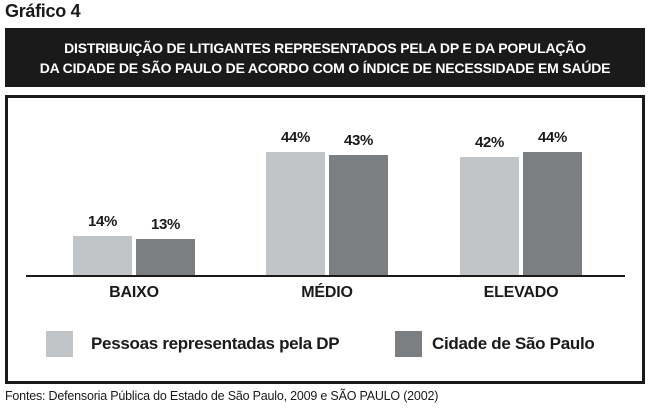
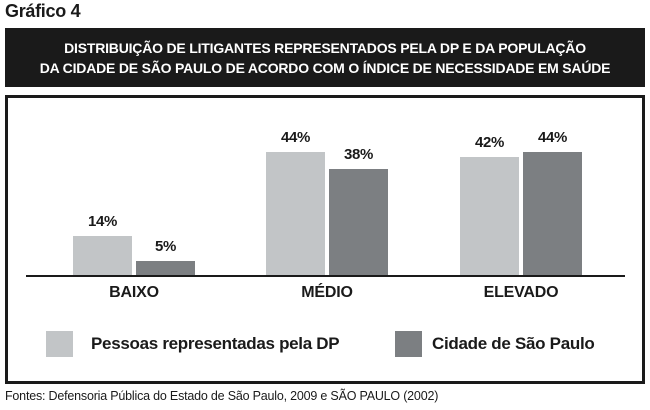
Cidade de São Paulo/BAIXO: 13% -> 5%
Cidade de São Paulo/MÉDIO: 43% -> 38%
